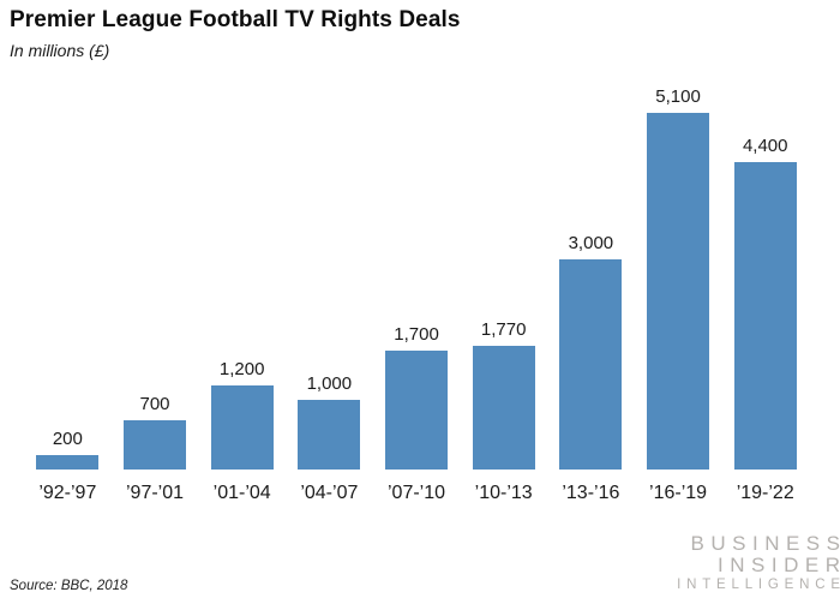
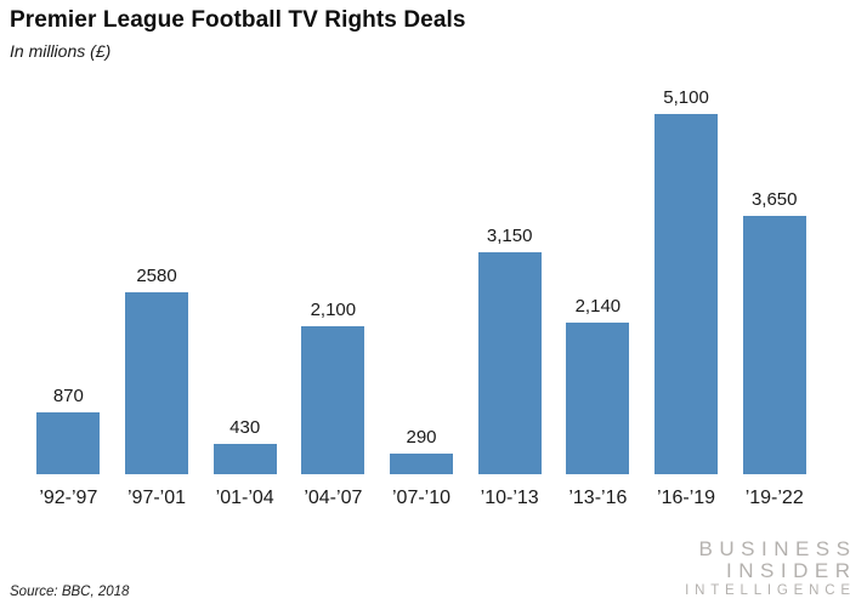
’92-’97: 200 -> 870
’97-’01: 700 -> 2580
’01-’04: 1,200 -> 430
’04-’07: 1,000 -> 2,100
’07-’10: 1,700 -> 290
’10-’13: 1,770 -> 3,150
’13-’16: 3,000 -> 2,140
’19-’22: 4,400 -> 3,650
